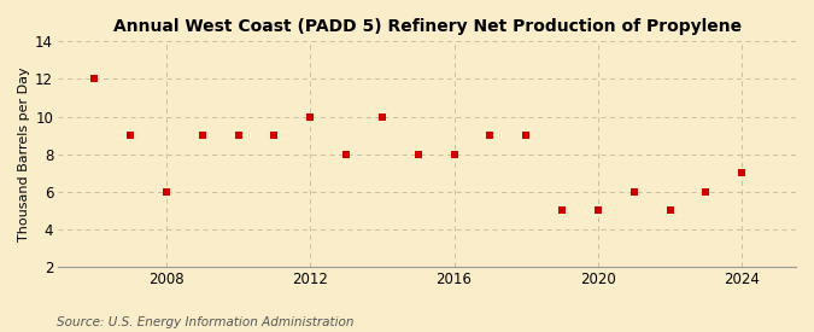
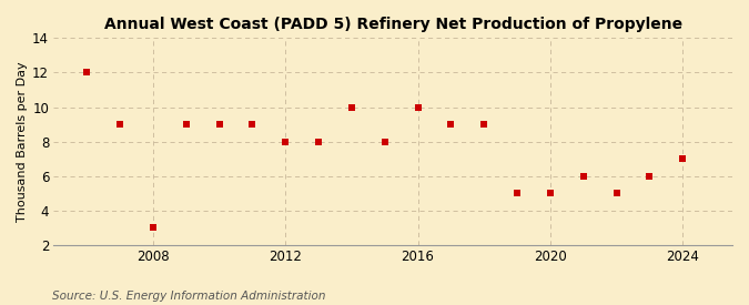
2008: 6 -> 3
2012: 10 -> 8
2016: 8 -> 10
